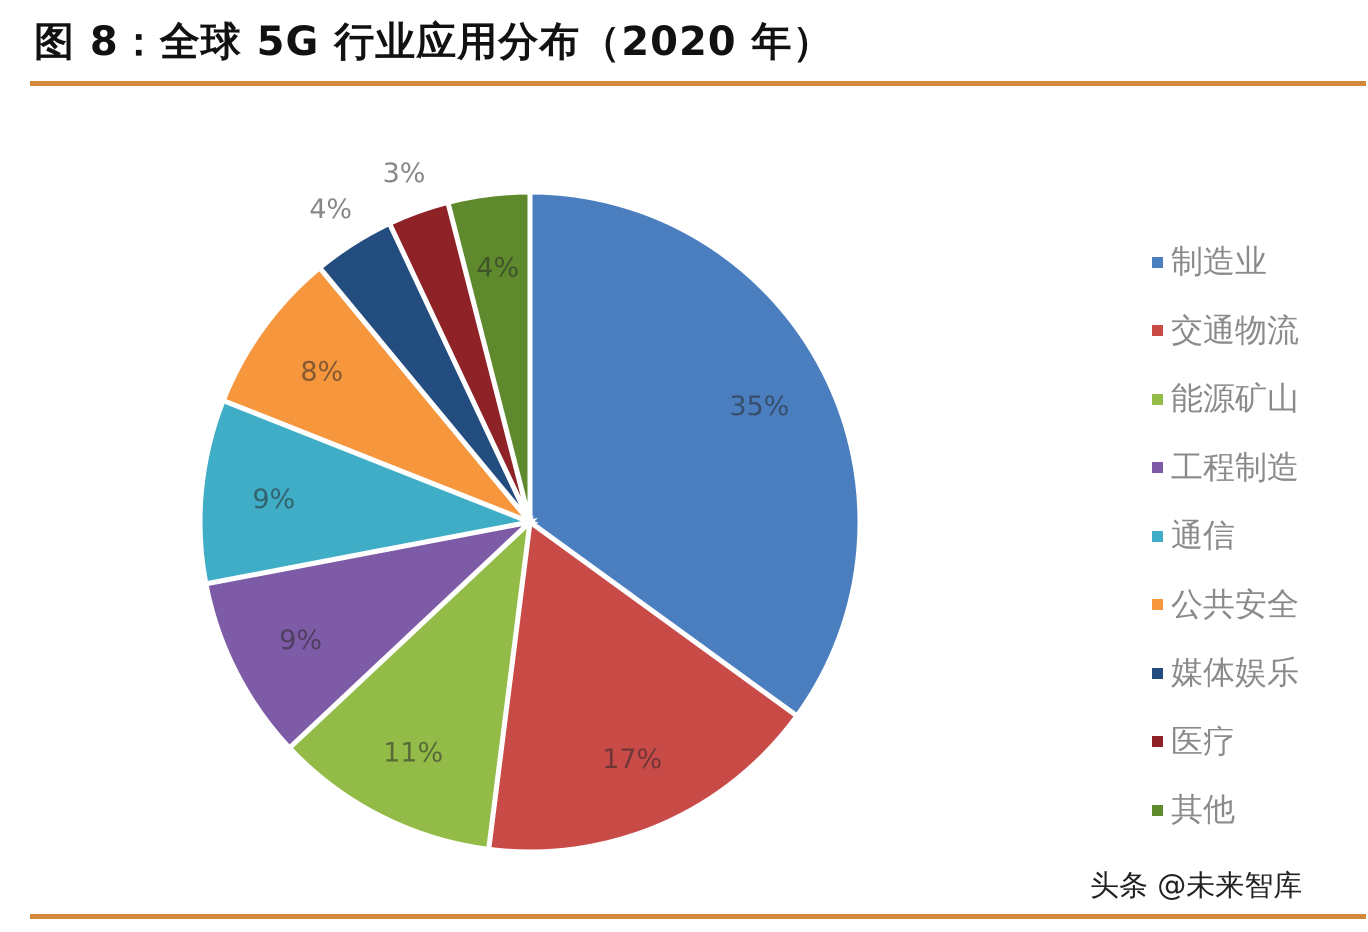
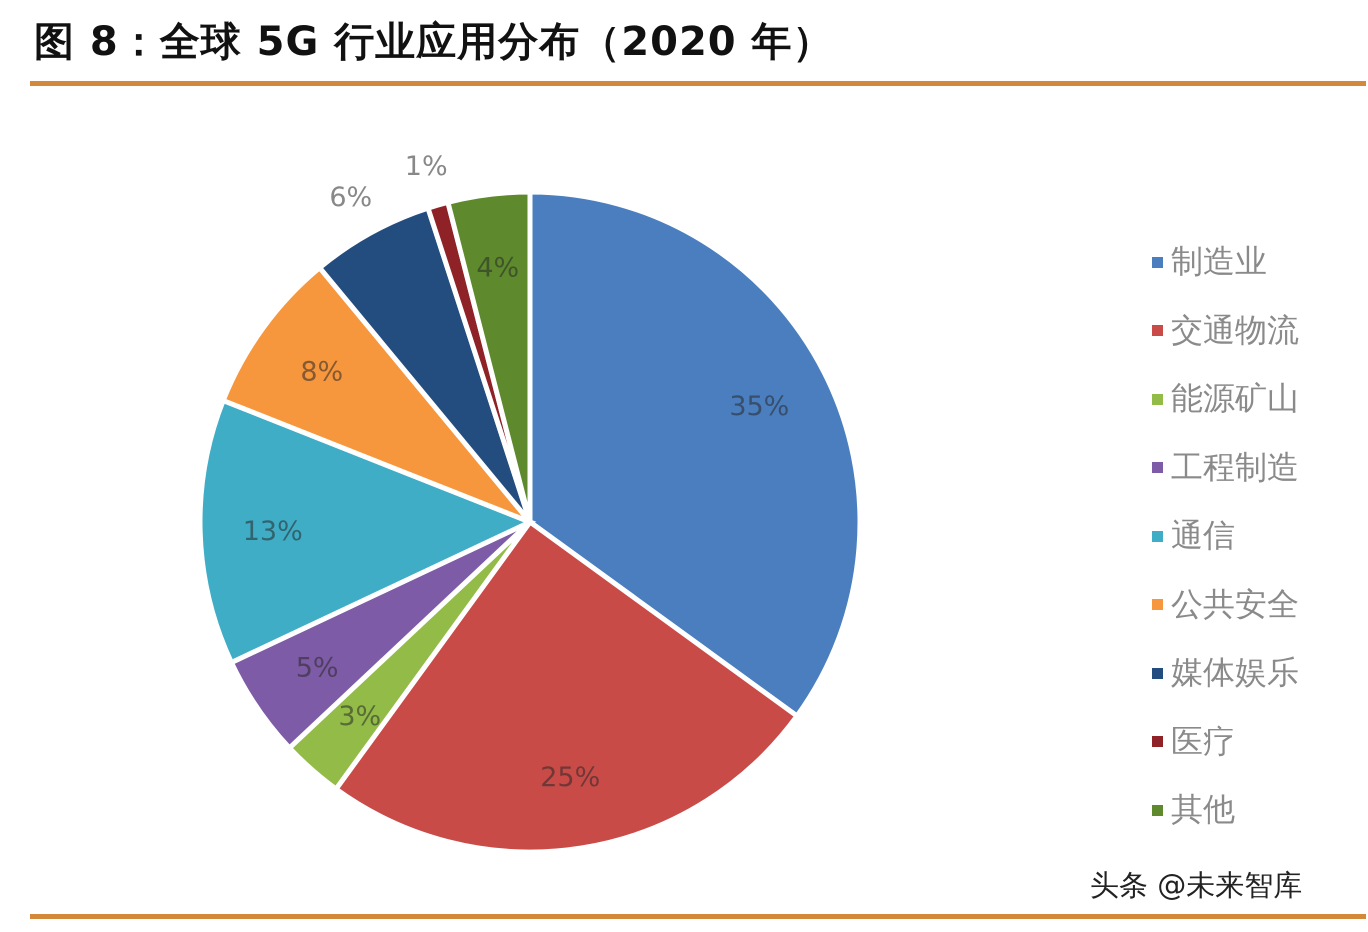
交通物流: 17% -> 25%
能源矿山: 11% -> 3%
工程制造: 9% -> 5%
通信: 9% -> 13%
媒体娱乐: 4% -> 6%
医疗: 3% -> 1%
